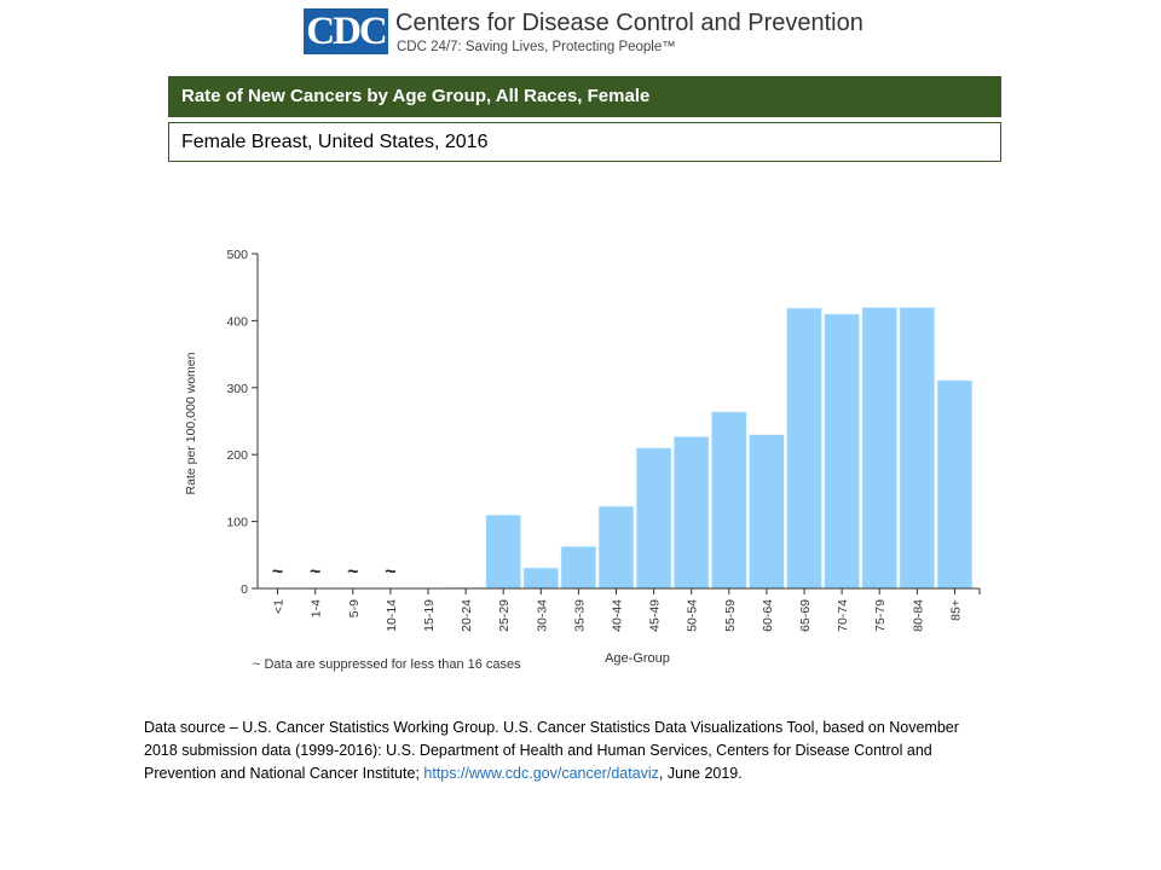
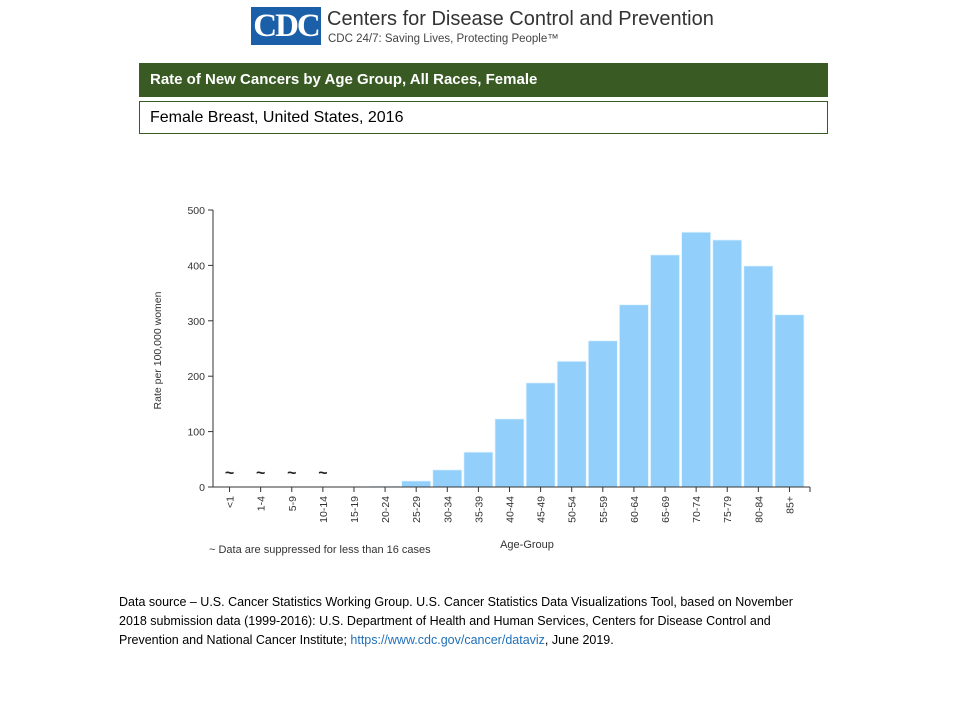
25-29: 110 -> 10
45-49: 210 -> 190
60-64: 230 -> 330
70-74: 410 -> 460
75-79: 420 -> 450
80-84: 420 -> 400
